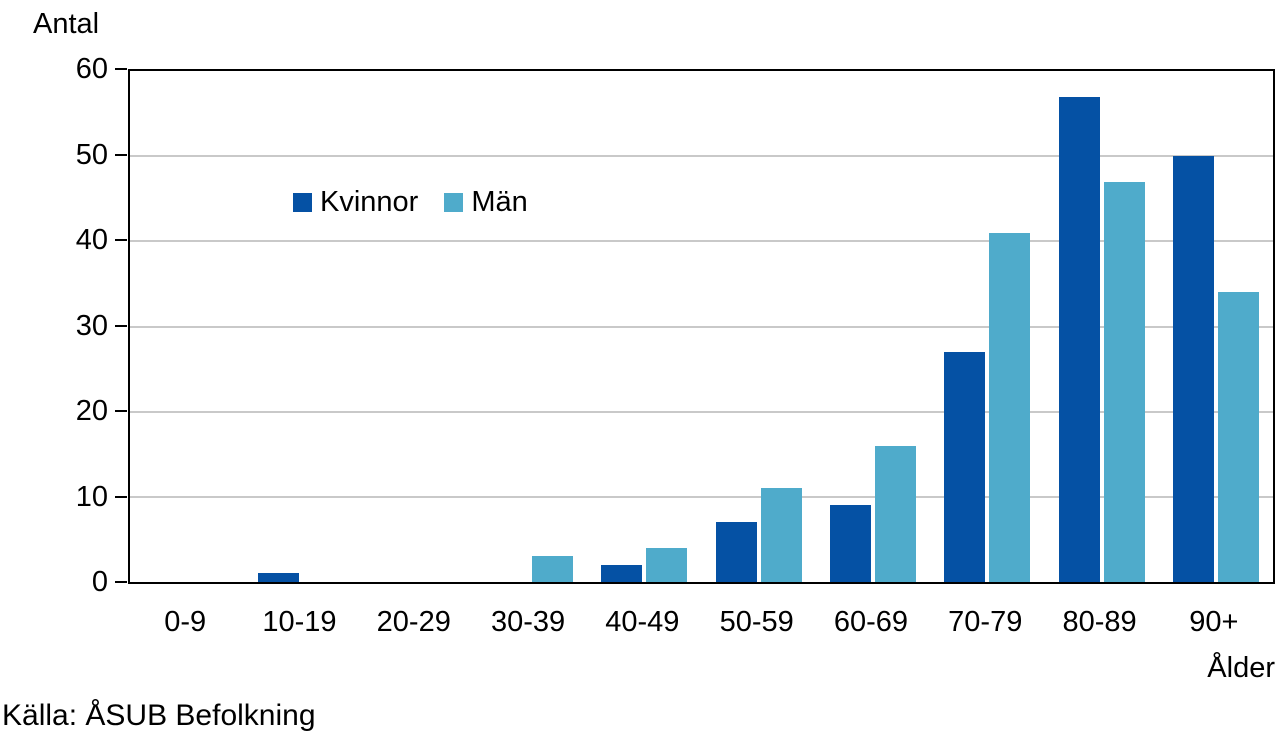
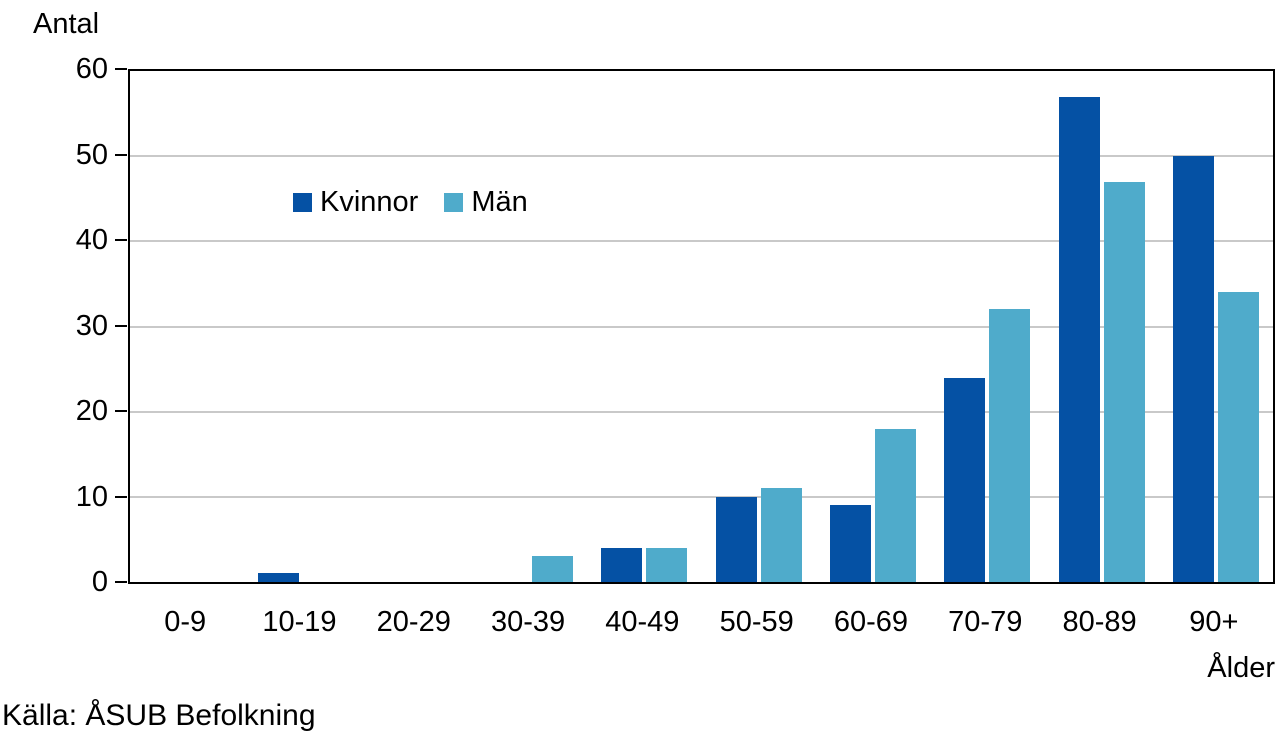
Kvinnor/40-49: 2 -> 4
Kvinnor/50-59: 7 -> 10
Män/60-69: 16 -> 18
Kvinnor/70-79: 27 -> 24
Män/70-79: 41 -> 32
